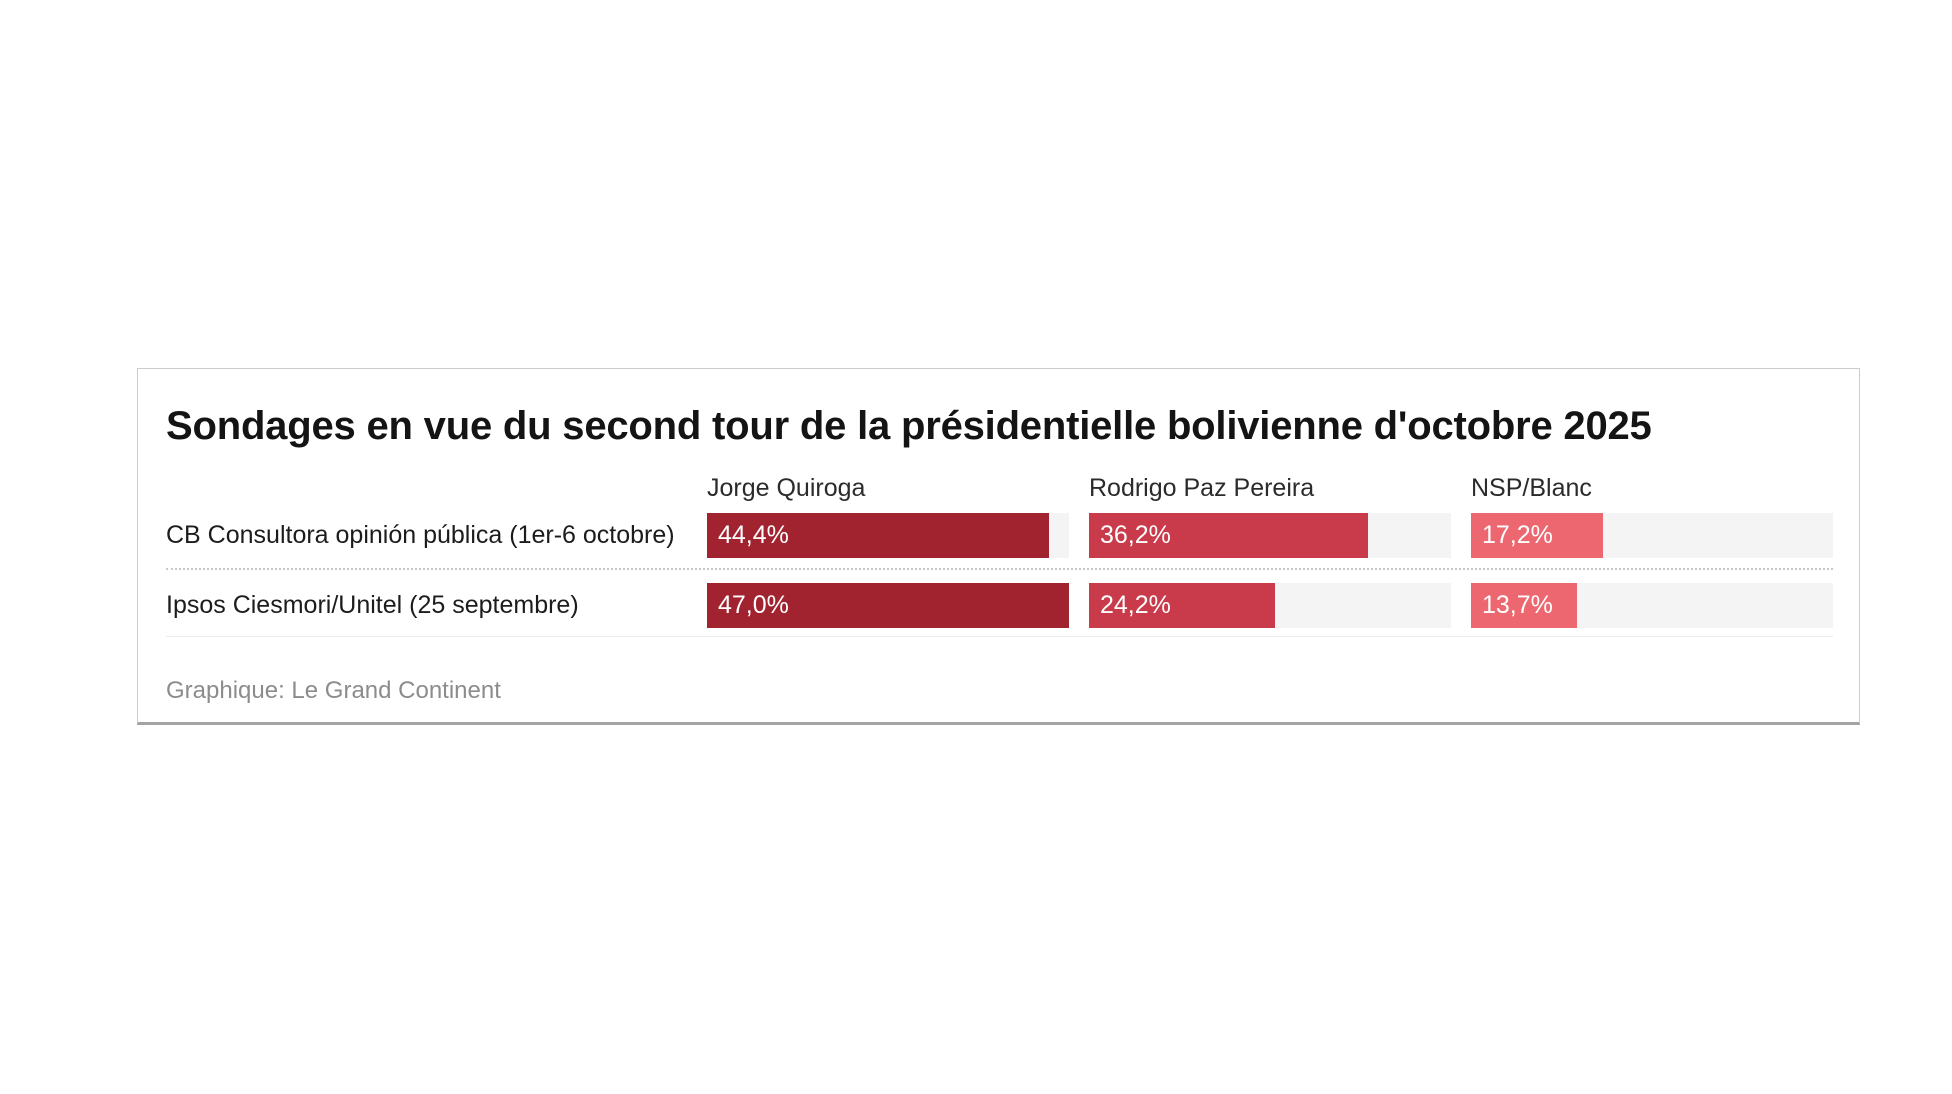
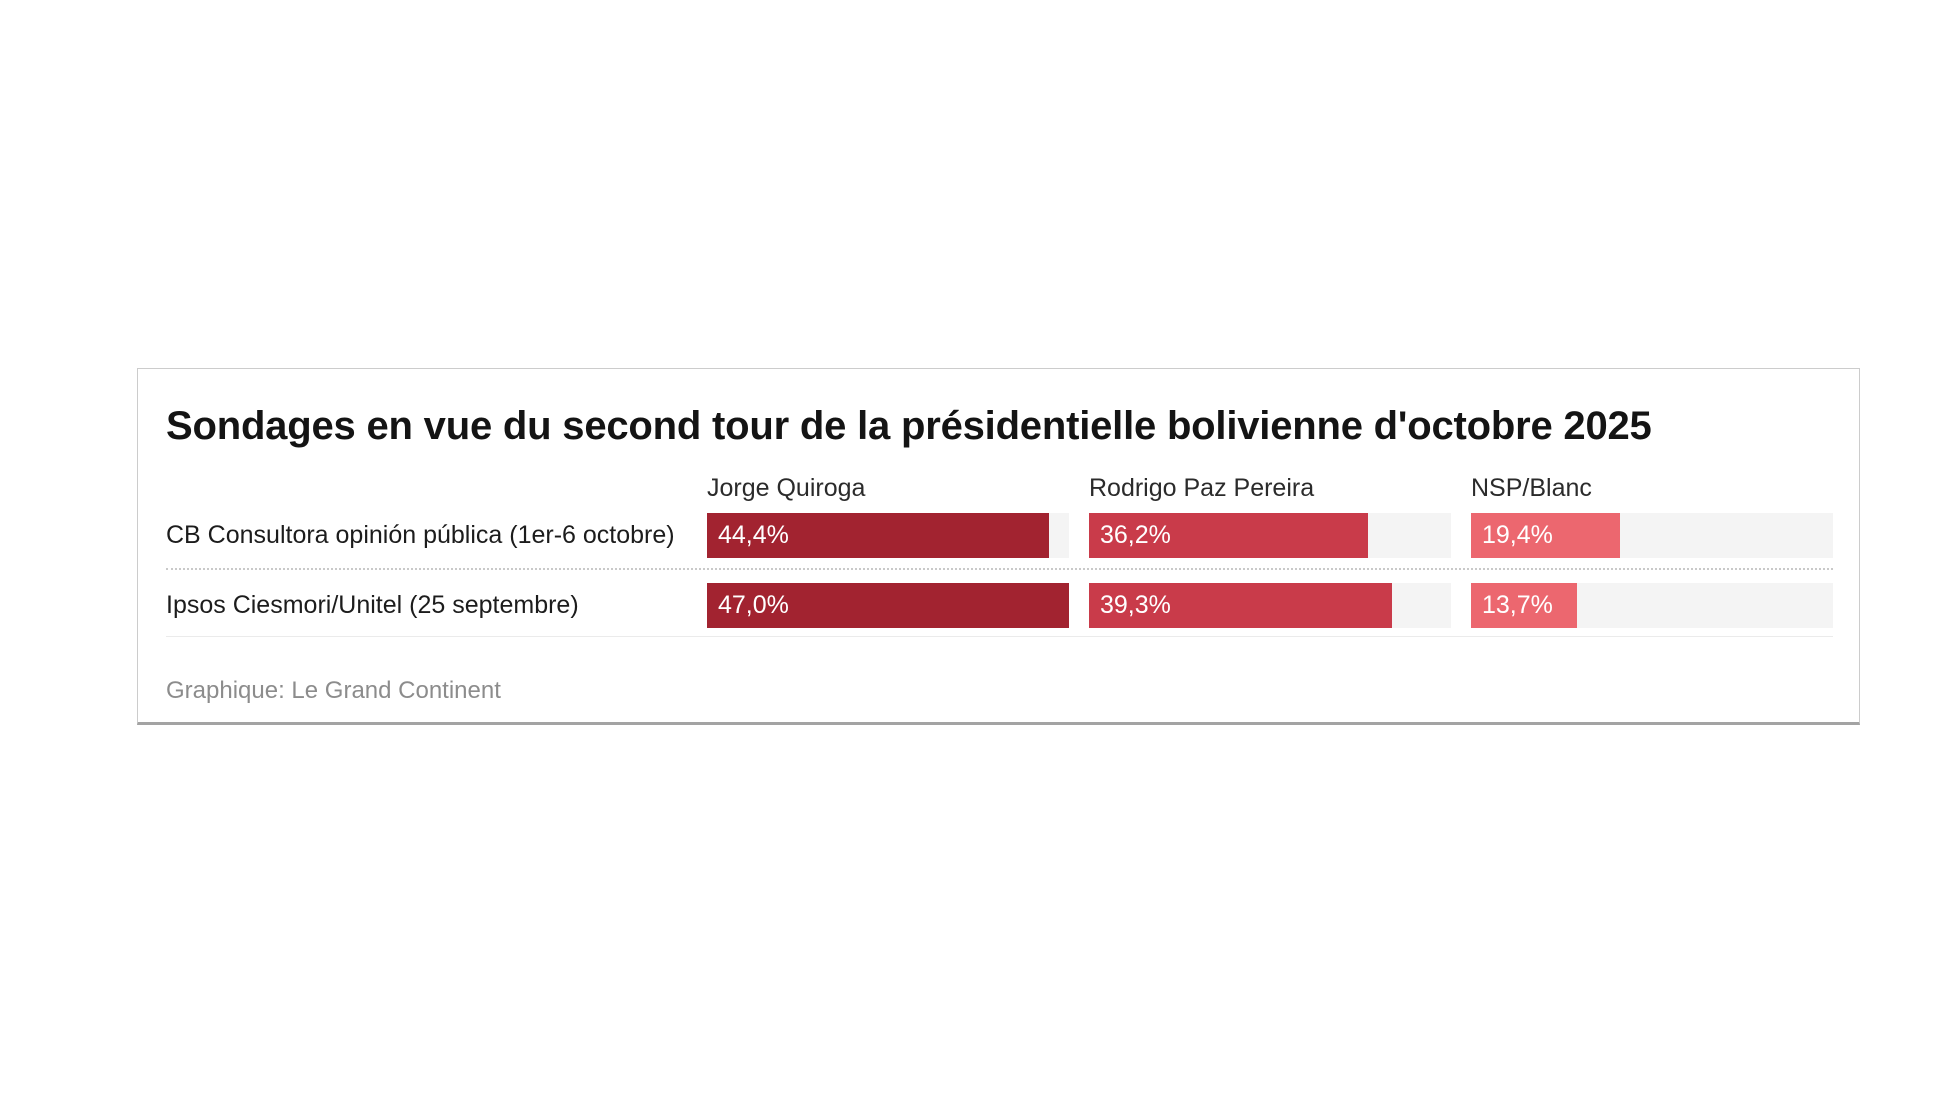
NSP/Blanc/CB Consultora opinión pública (1er-6 octobre): 17,2% -> 19,4%
Rodrigo Paz Pereira/Ipsos Ciesmori/Unitel (25 septembre): 24,2% -> 39,3%
